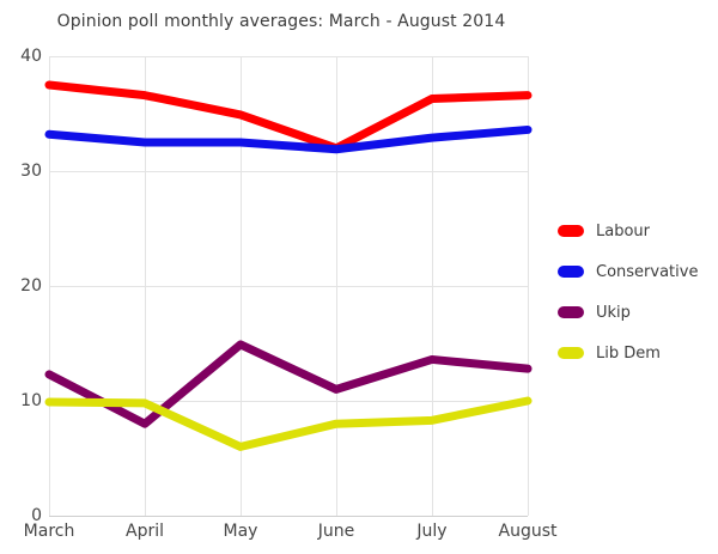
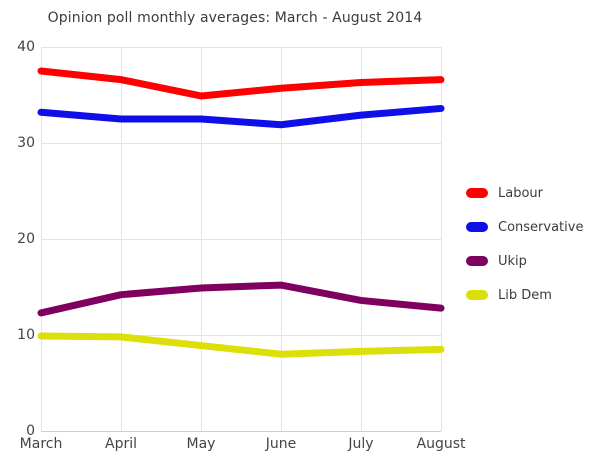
Ukip/April: 8 -> 14
Lib Dem/May: 6 -> 9
Labour/June: 32 -> 36
Ukip/June: 11 -> 15
Lib Dem/August: 10 -> 8
